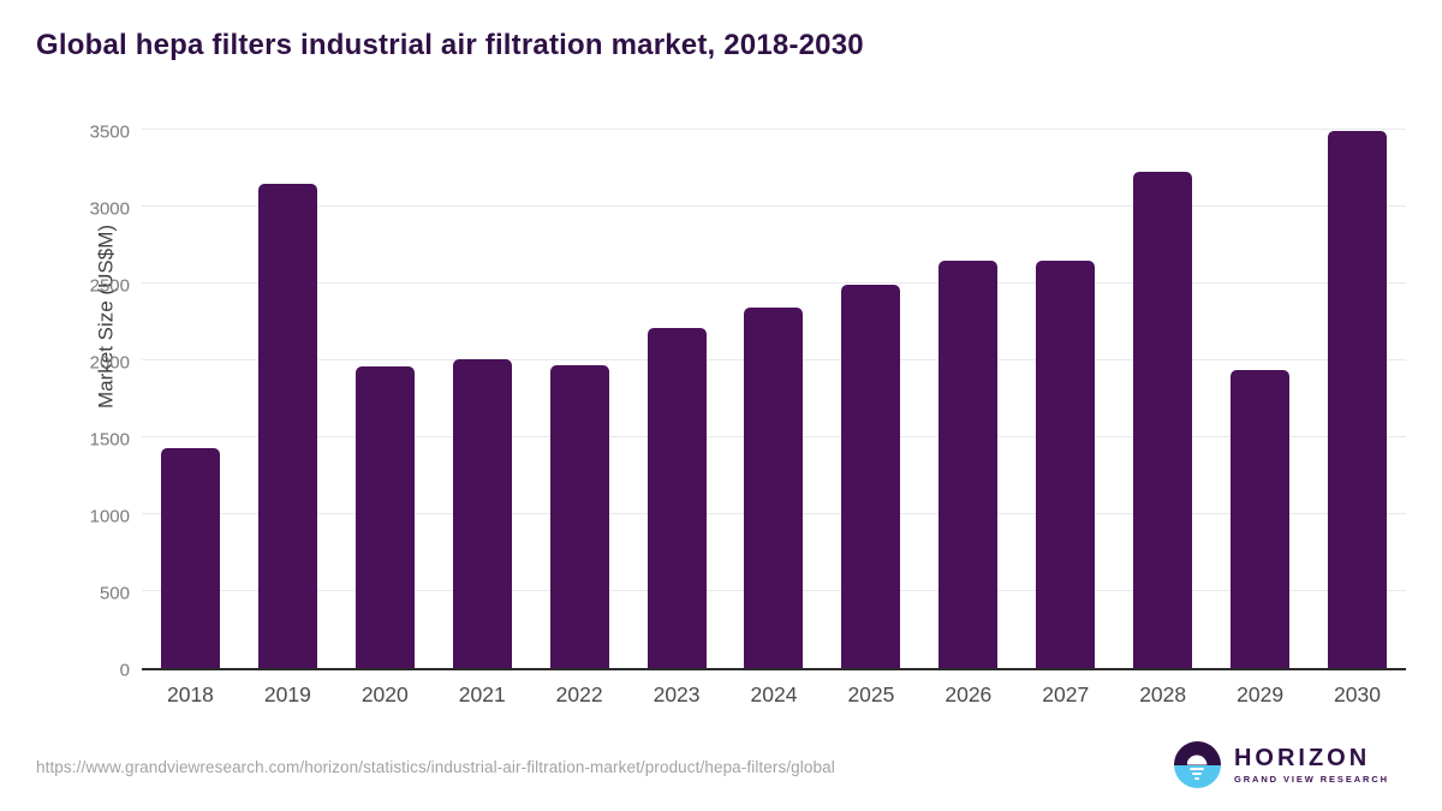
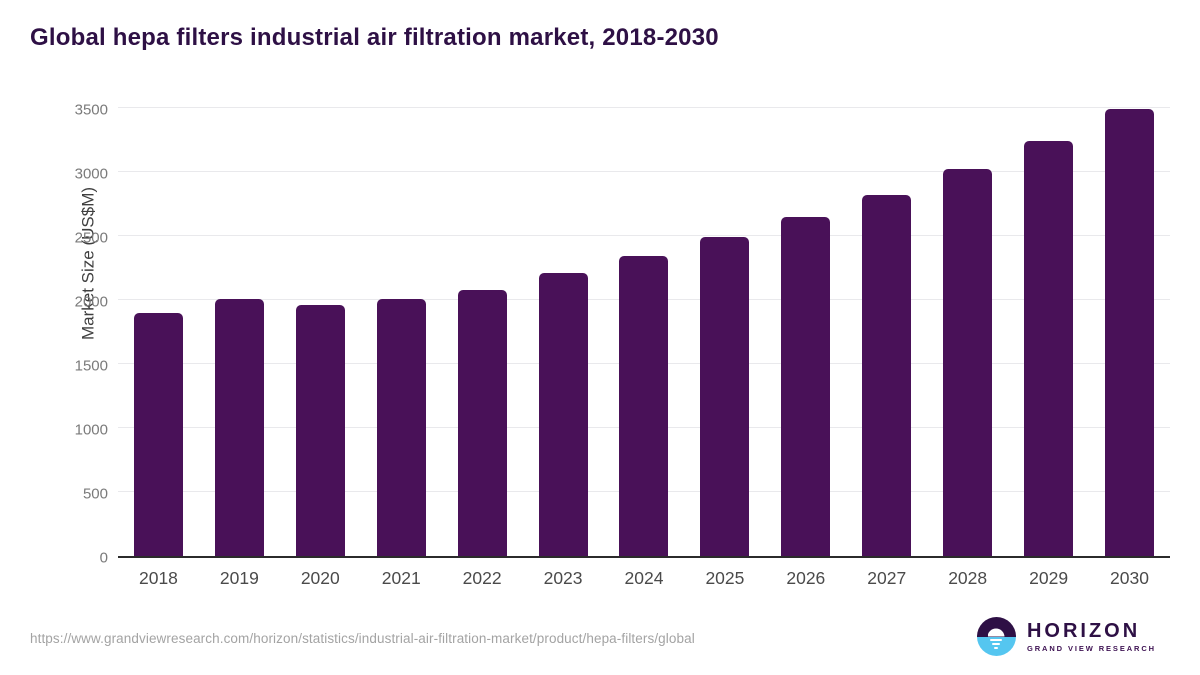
2018: 1430 -> 1900
2019: 3150 -> 2010
2022: 1970 -> 2080
2027: 2650 -> 2820
2028: 3230 -> 3020
2029: 1940 -> 3240
